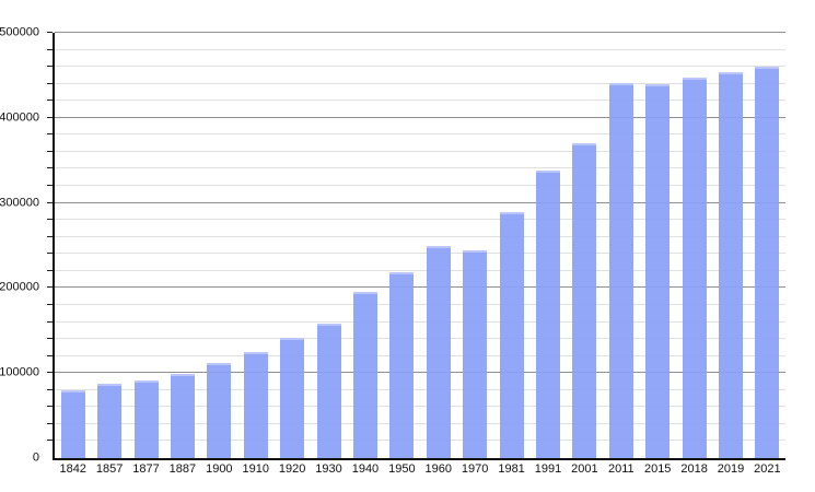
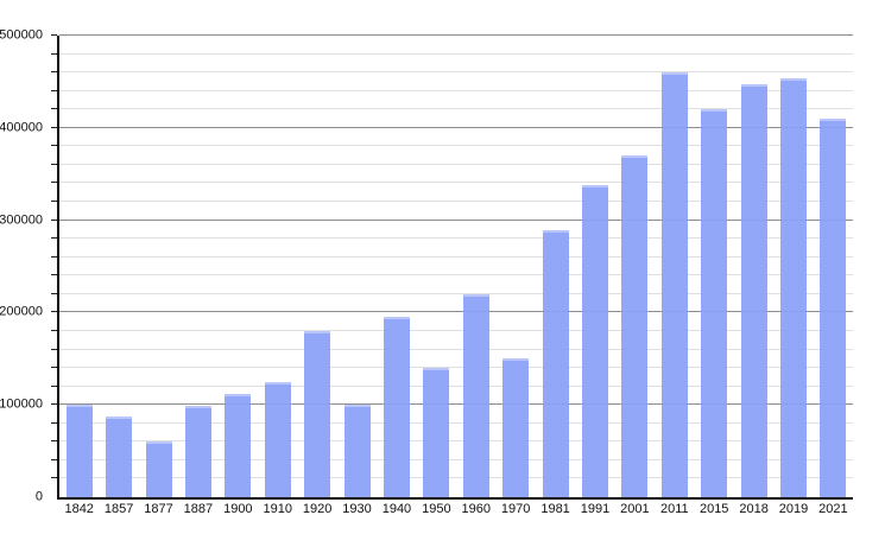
1842: 80000 -> 100000
1877: 90000 -> 60000
1920: 140000 -> 180000
1930: 160000 -> 100000
1950: 220000 -> 140000
1960: 250000 -> 220000
1970: 240000 -> 150000
2011: 440000 -> 460000
2015: 440000 -> 420000
2021: 460000 -> 410000
